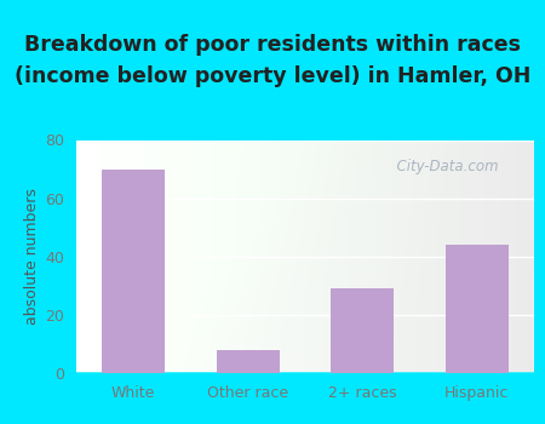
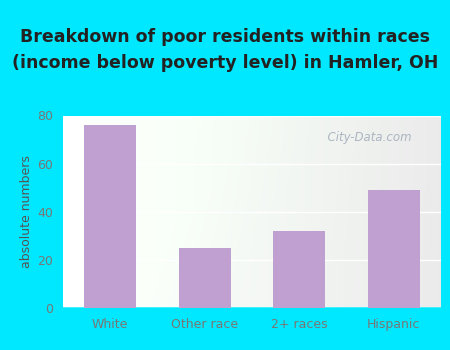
White: 70 -> 76
Other race: 8 -> 25
2+ races: 29 -> 32
Hispanic: 44 -> 49
